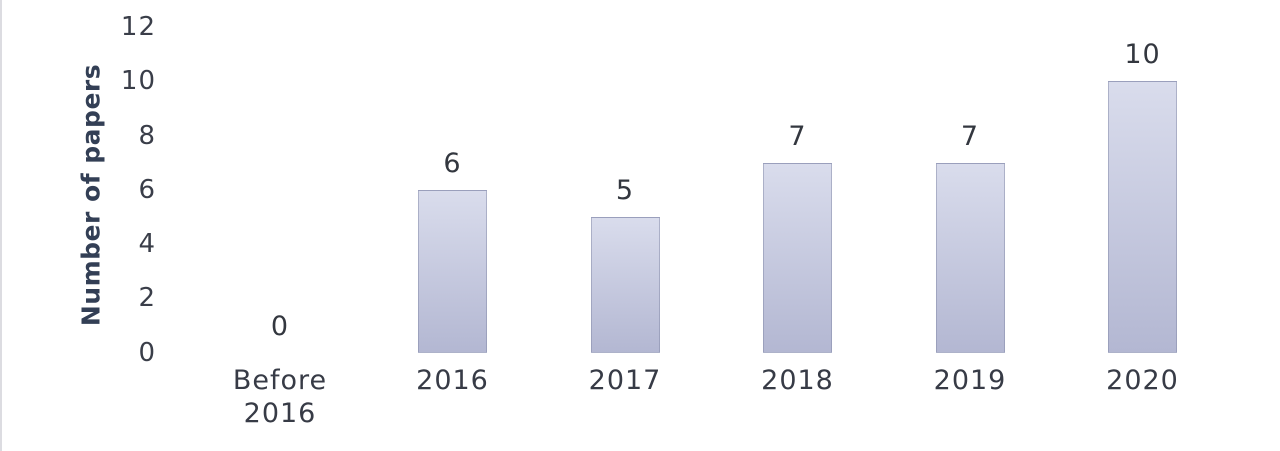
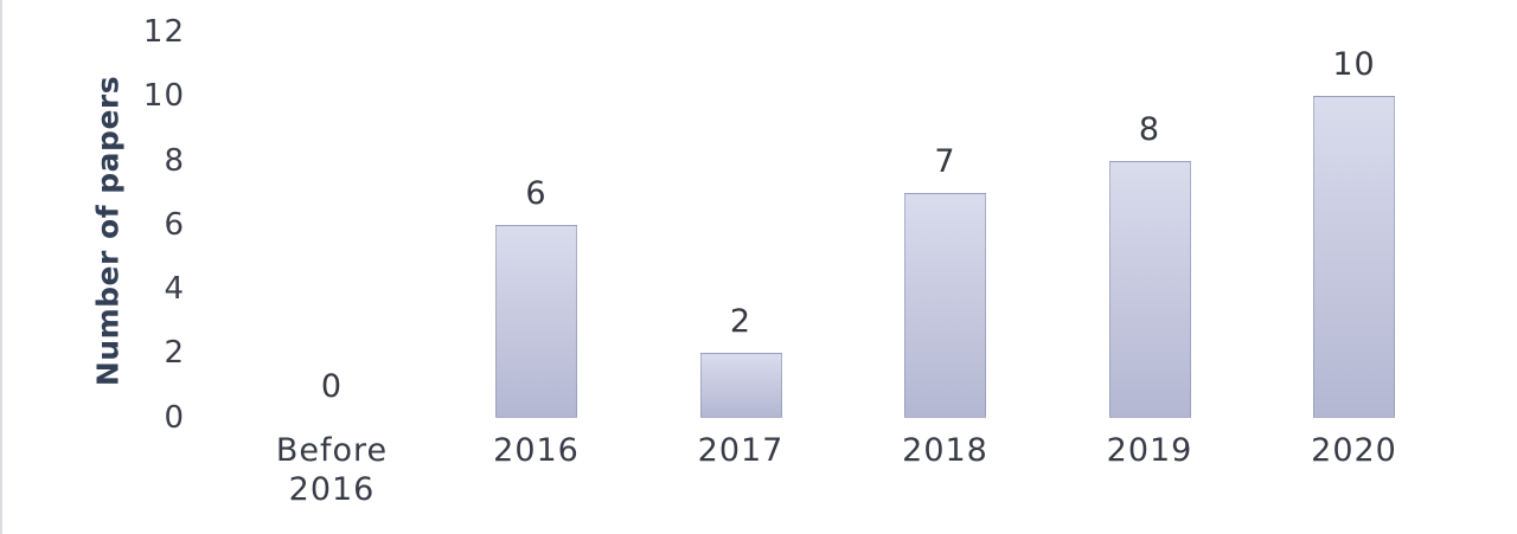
2017: 5 -> 2
2019: 7 -> 8
